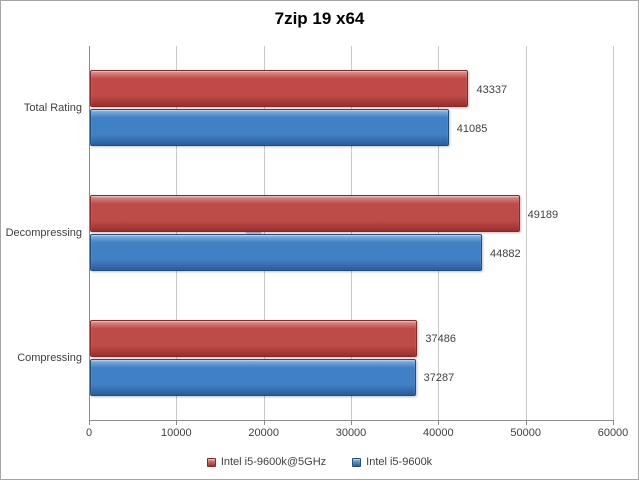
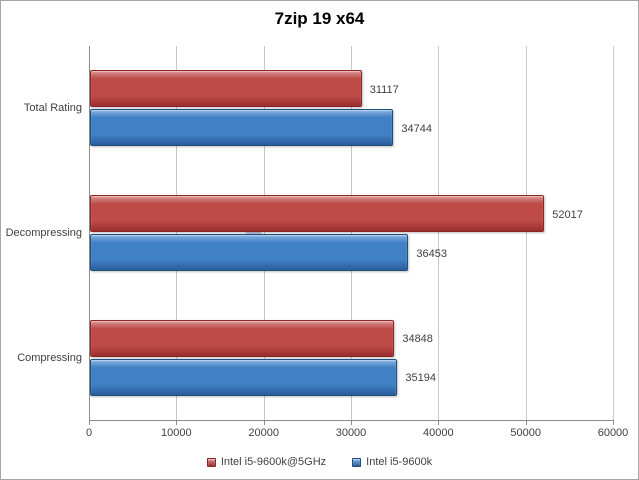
Intel i5-9600k@5GHz/Total Rating: 43337 -> 31117
Intel i5-9600k/Total Rating: 41085 -> 34744
Intel i5-9600k@5GHz/Decompressing: 49189 -> 52017
Intel i5-9600k/Decompressing: 44882 -> 36453
Intel i5-9600k@5GHz/Compressing: 37486 -> 34848
Intel i5-9600k/Compressing: 37287 -> 35194
